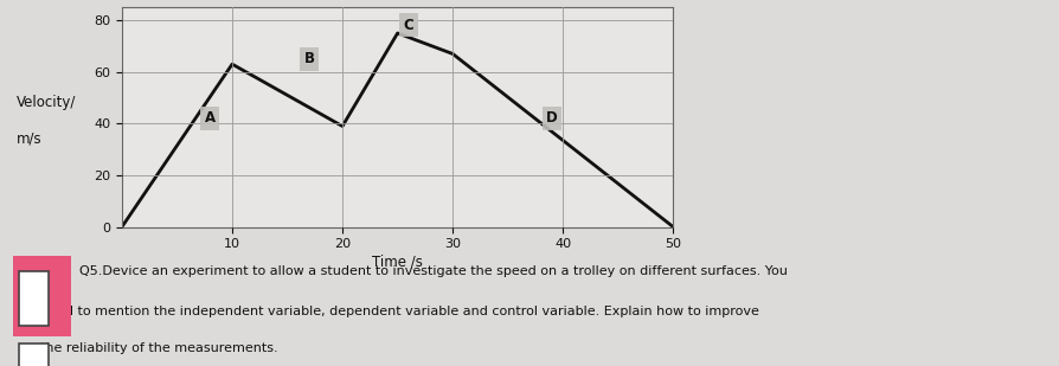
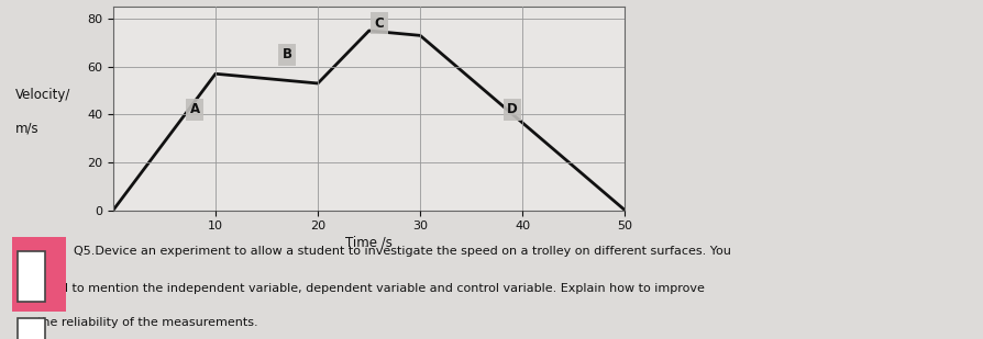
10: 63 -> 57
20: 39 -> 53
30: 67 -> 73
